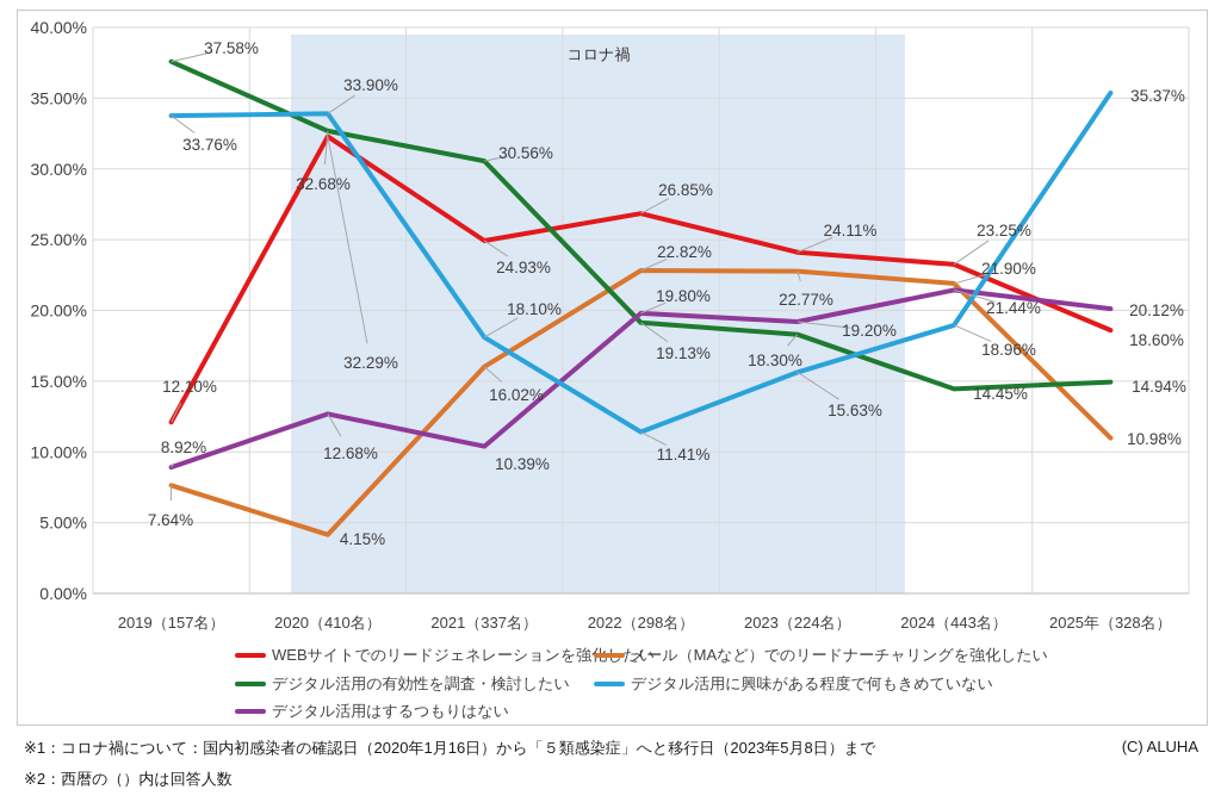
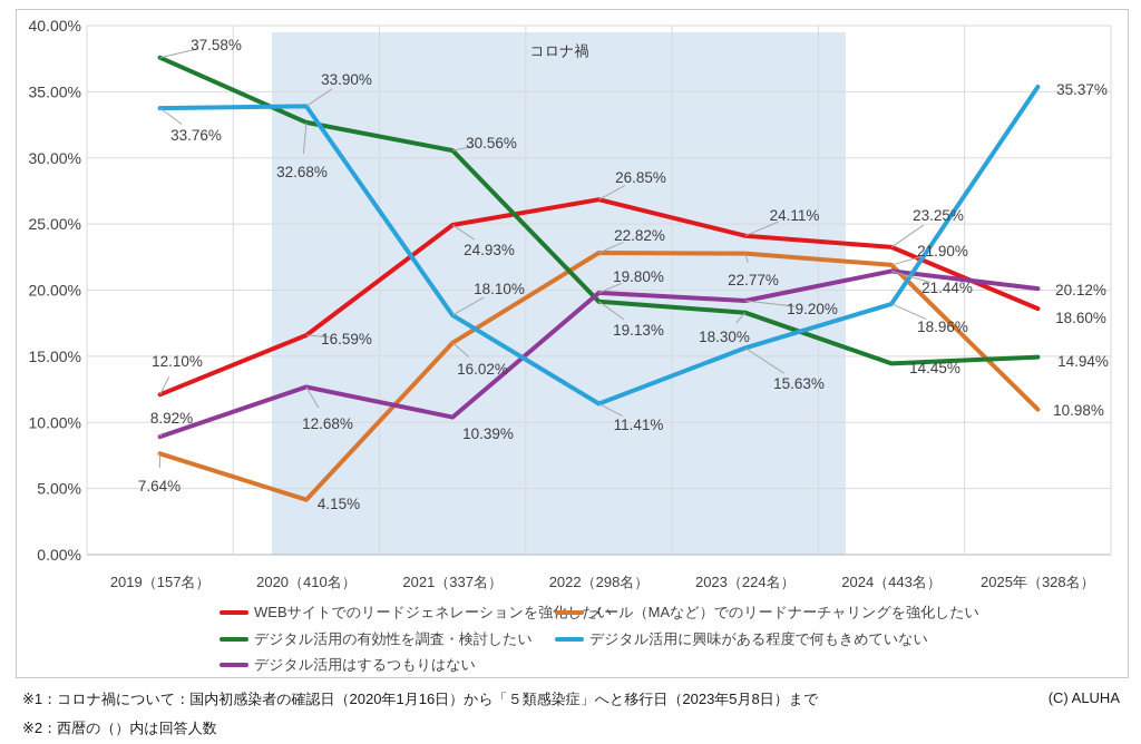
WEBサイトでのリードジェネレーションを強化したい/2020（410名）: 32.29% -> 16.59%
